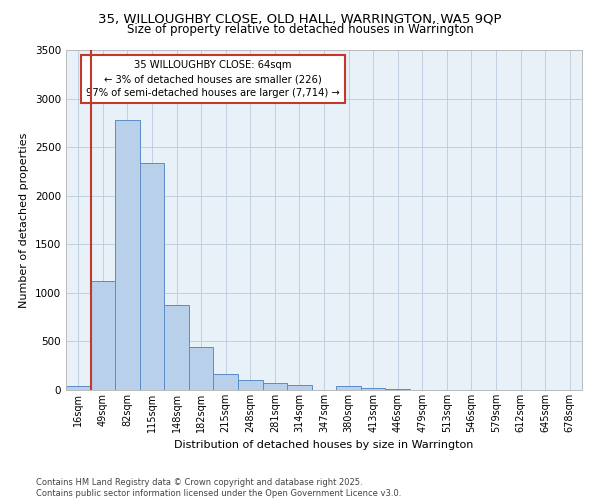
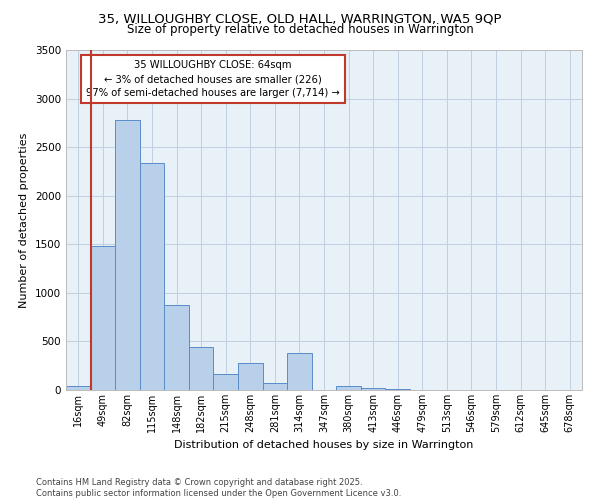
49sqm: 1120 -> 1480
248sqm: 100 -> 280
314sqm: 50 -> 380
